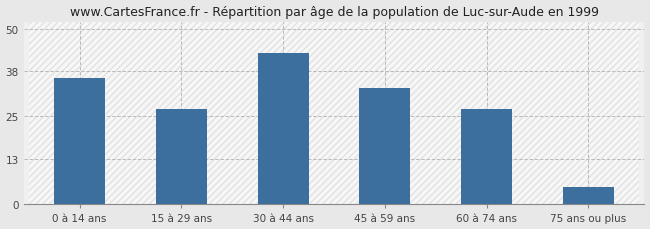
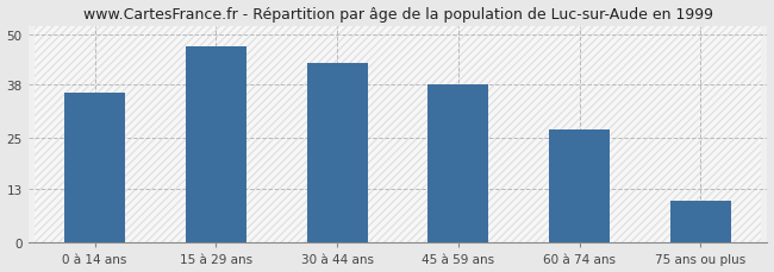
15 à 29 ans: 27 -> 47
45 à 59 ans: 33 -> 38
75 ans ou plus: 5 -> 10
